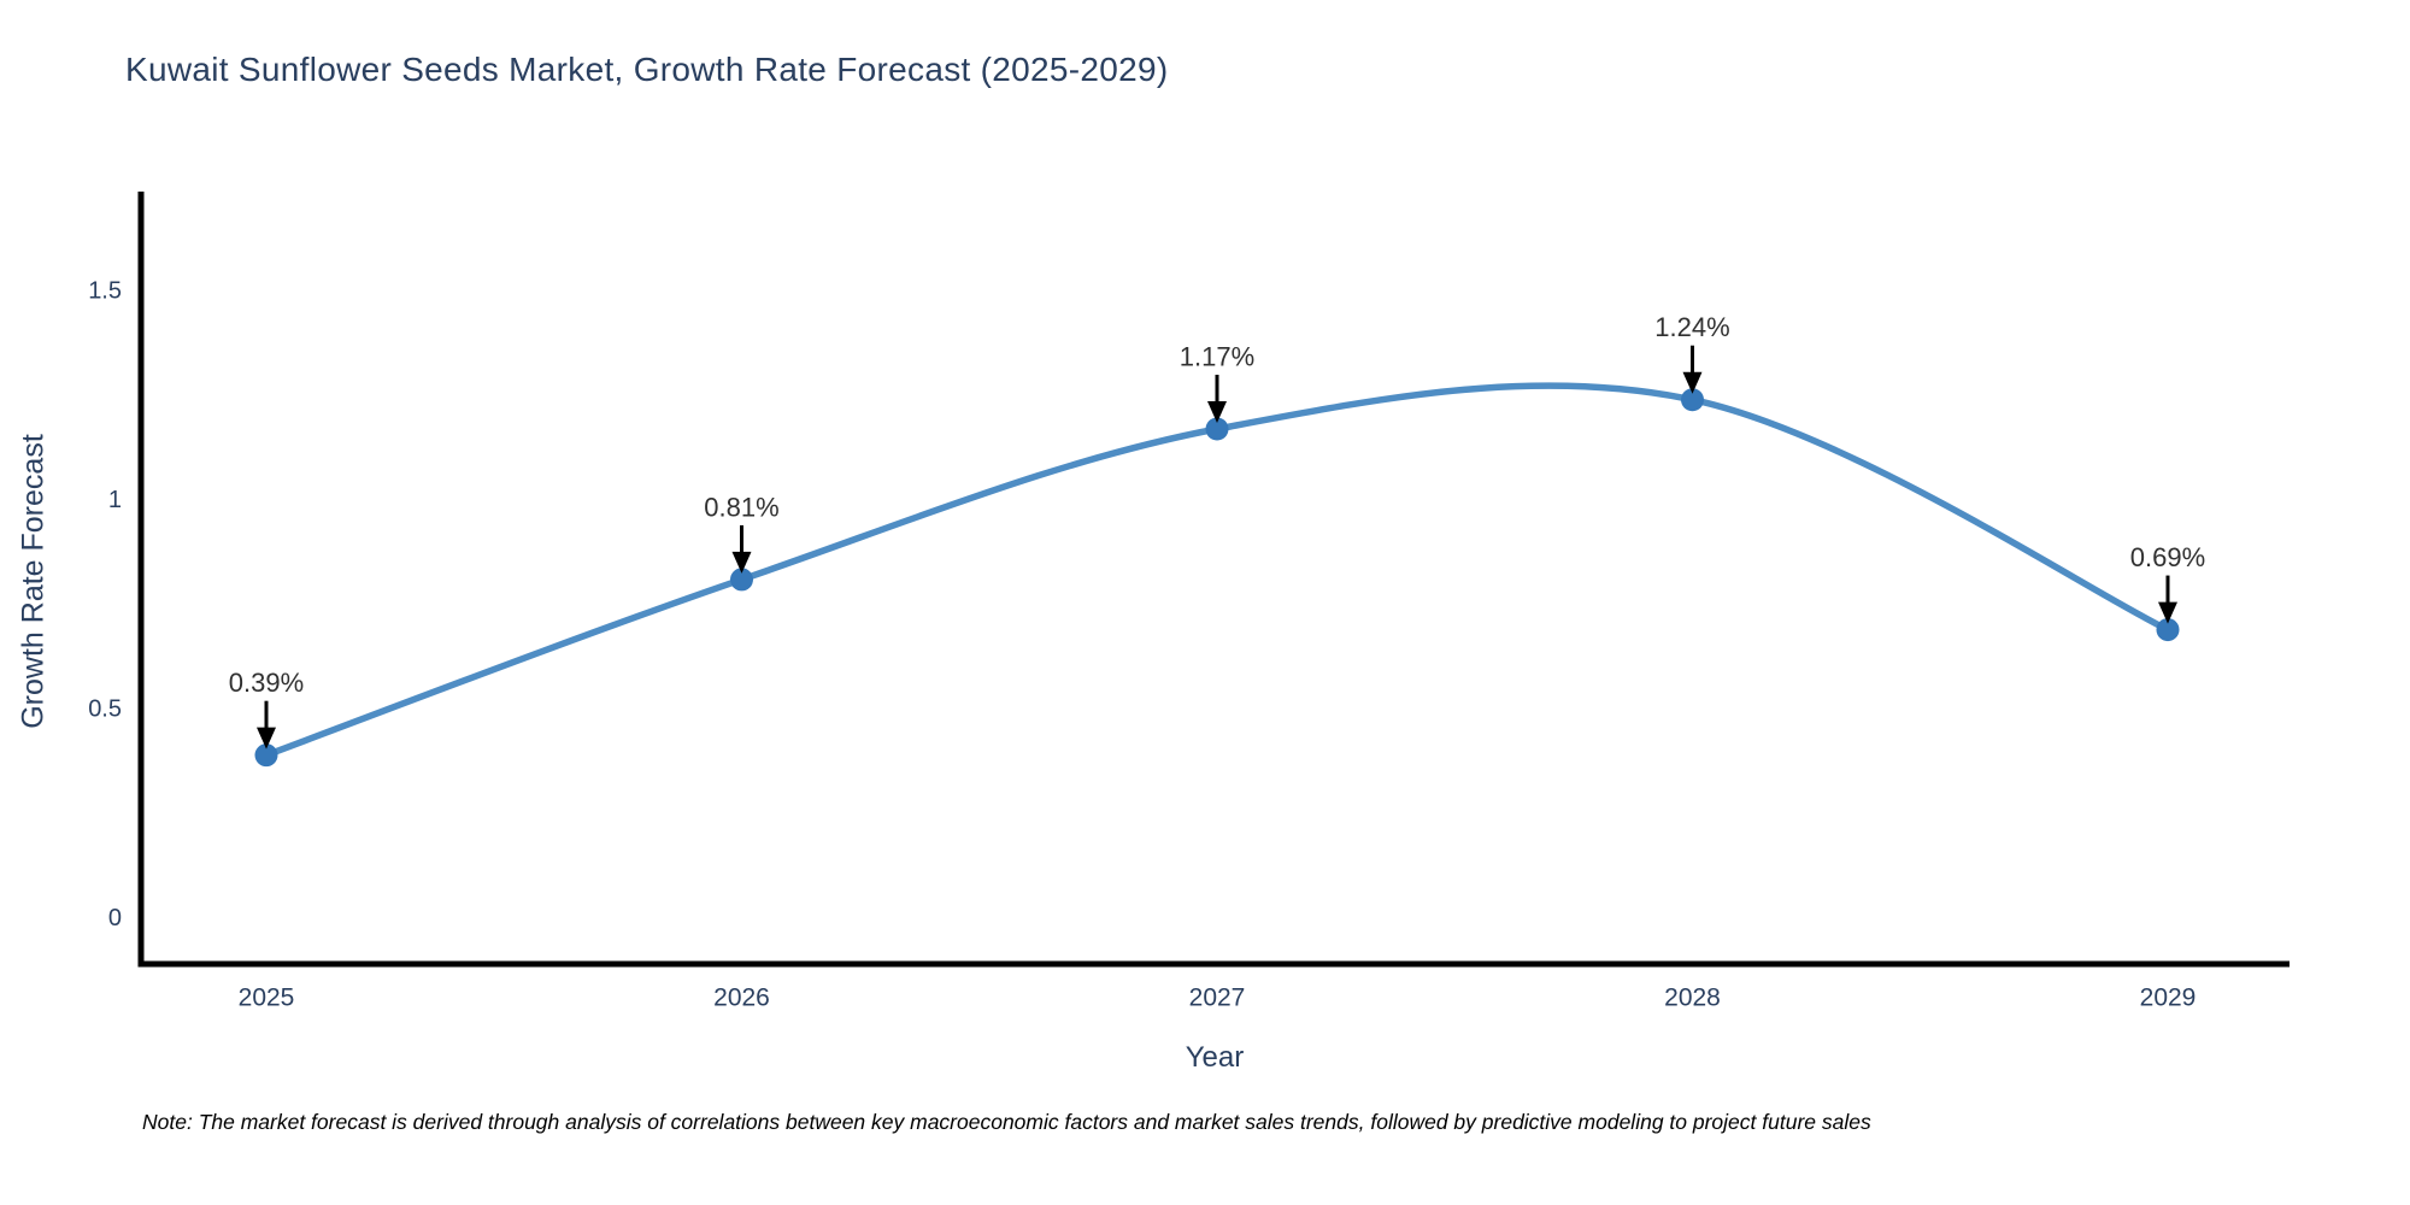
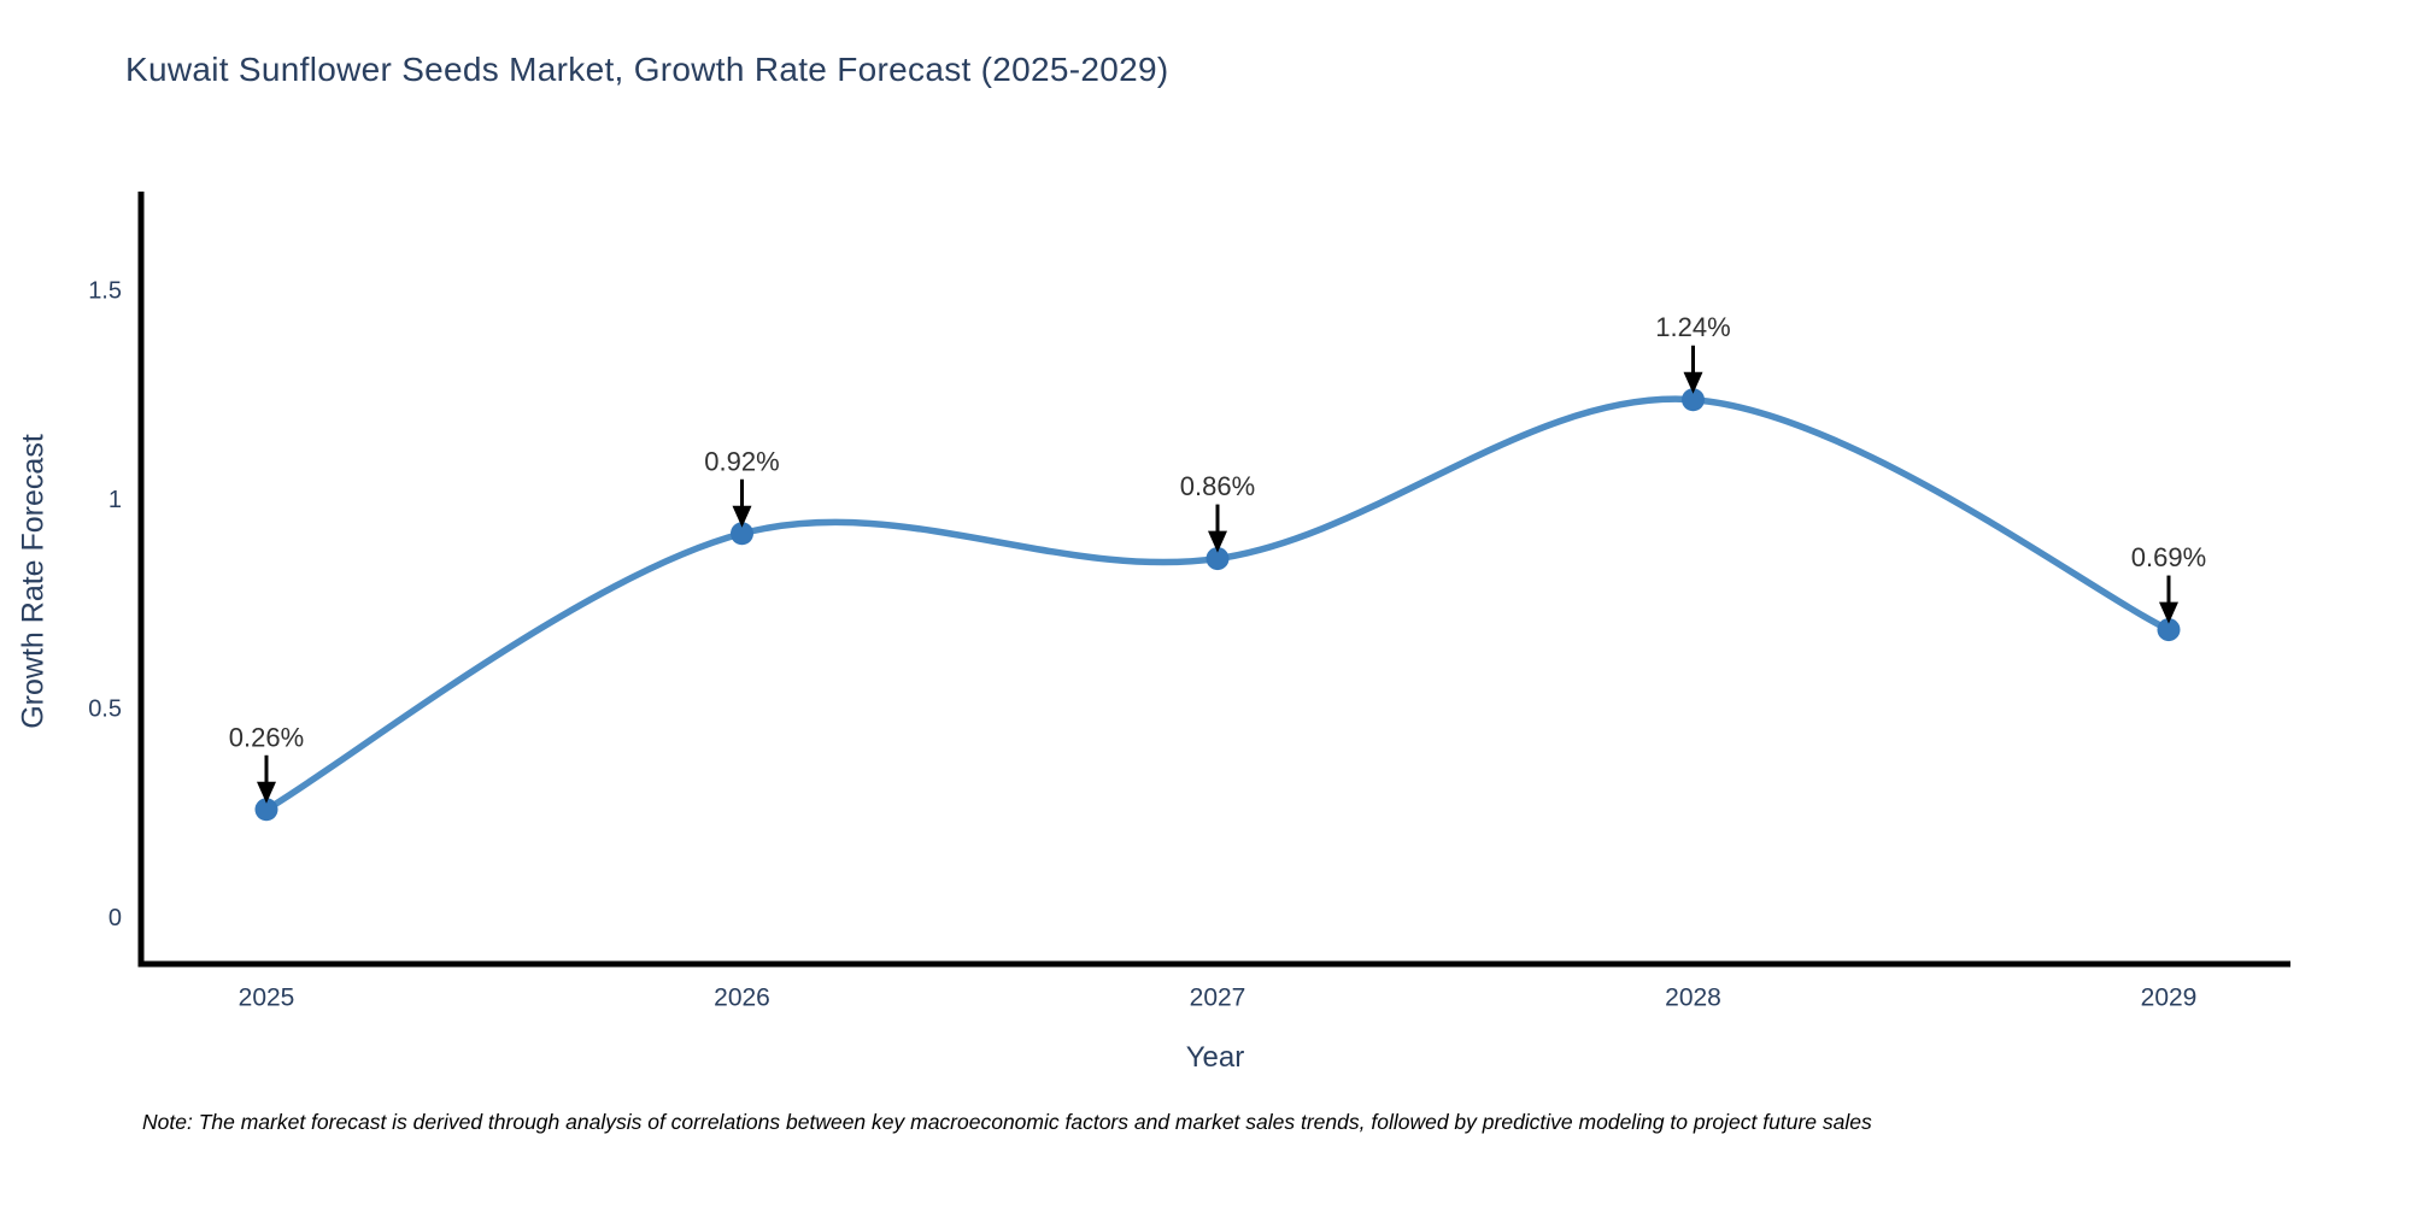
2025: 0.39% -> 0.26%
2026: 0.81% -> 0.92%
2027: 1.17% -> 0.86%
